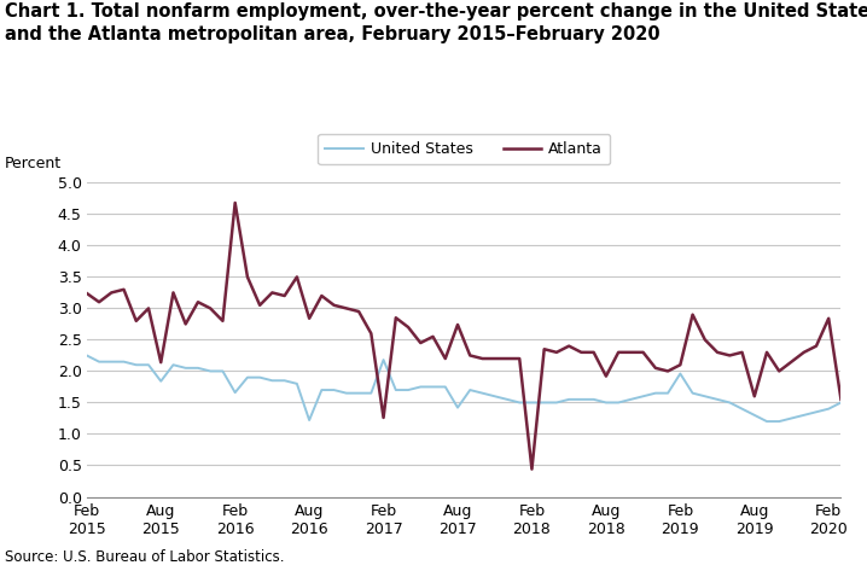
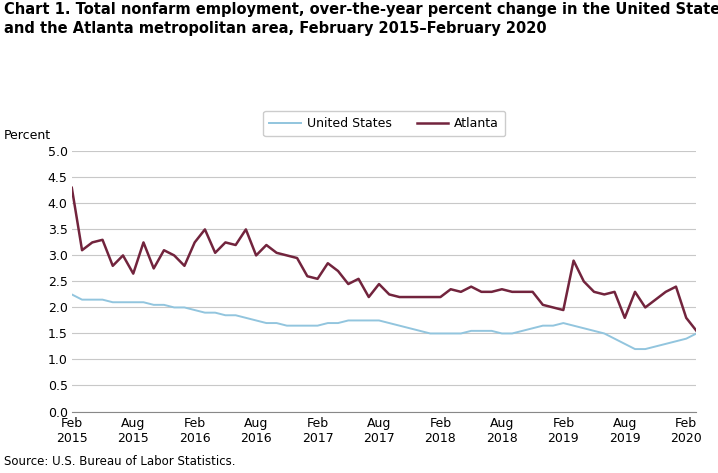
Atlanta/Feb 2015: 3.24 -> 4.30
United States/Aug 2015: 1.84 -> 2.10
Atlanta/Aug 2015: 2.14 -> 2.65
United States/Feb 2016: 1.66 -> 1.95
Atlanta/Feb 2016: 4.68 -> 3.25
United States/Aug 2016: 1.22 -> 1.75
Atlanta/Aug 2016: 2.84 -> 3.00
United States/Feb 2017: 2.18 -> 1.65
Atlanta/Feb 2017: 1.26 -> 2.55
United States/Aug 2017: 1.42 -> 1.75
Atlanta/Aug 2017: 2.74 -> 2.45
Atlanta/Feb 2018: 0.44 -> 2.20
Atlanta/Aug 2018: 1.92 -> 2.35
United States/Feb 2019: 1.96 -> 1.70
Atlanta/Feb 2019: 2.10 -> 1.95
Atlanta/Aug 2019: 1.60 -> 1.80
Atlanta/Feb 2020: 2.84 -> 1.80
